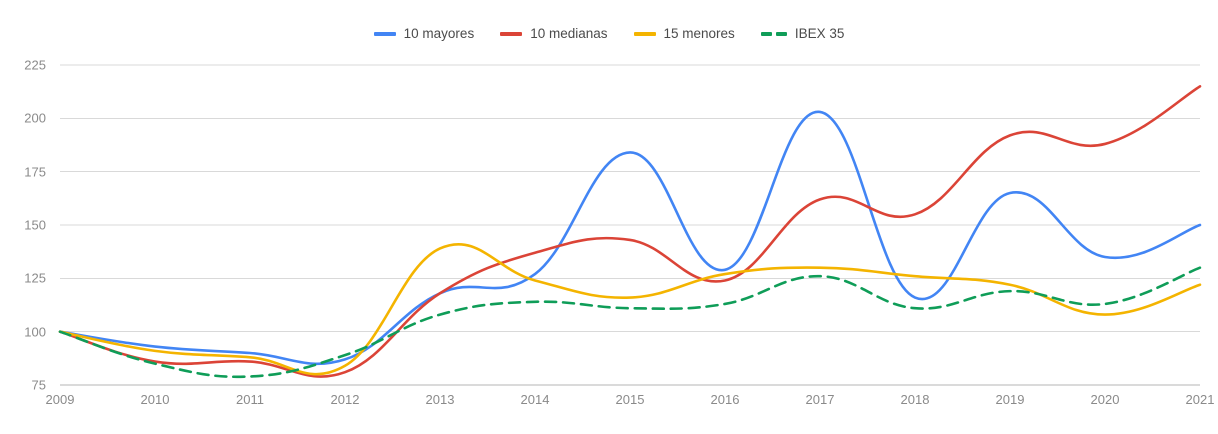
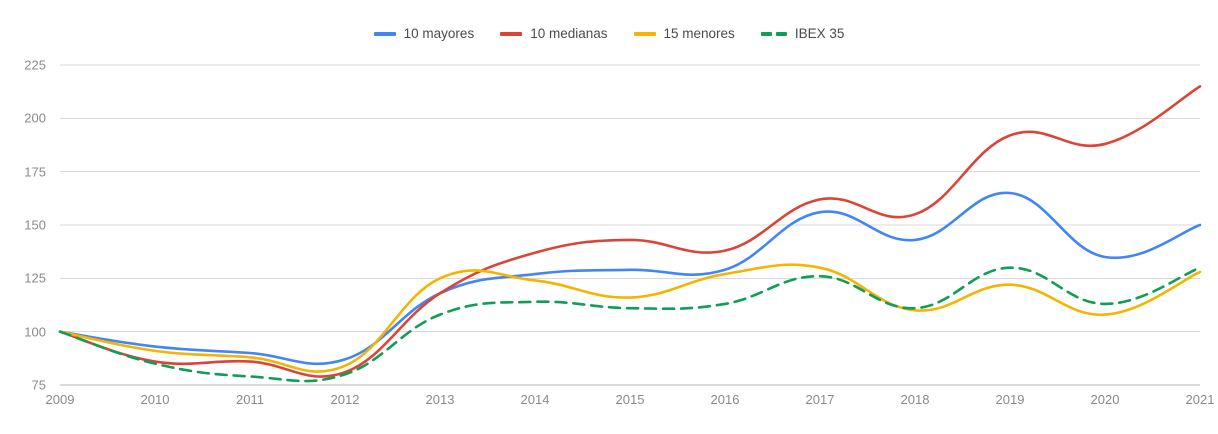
IBEX 35/2012: 89 -> 80
15 menores/2013: 139 -> 125
10 mayores/2015: 184 -> 129
10 medianas/2016: 124 -> 138
10 mayores/2017: 203 -> 156
10 mayores/2018: 116 -> 143
15 menores/2018: 126 -> 110
IBEX 35/2019: 119 -> 130
15 menores/2021: 122 -> 128
